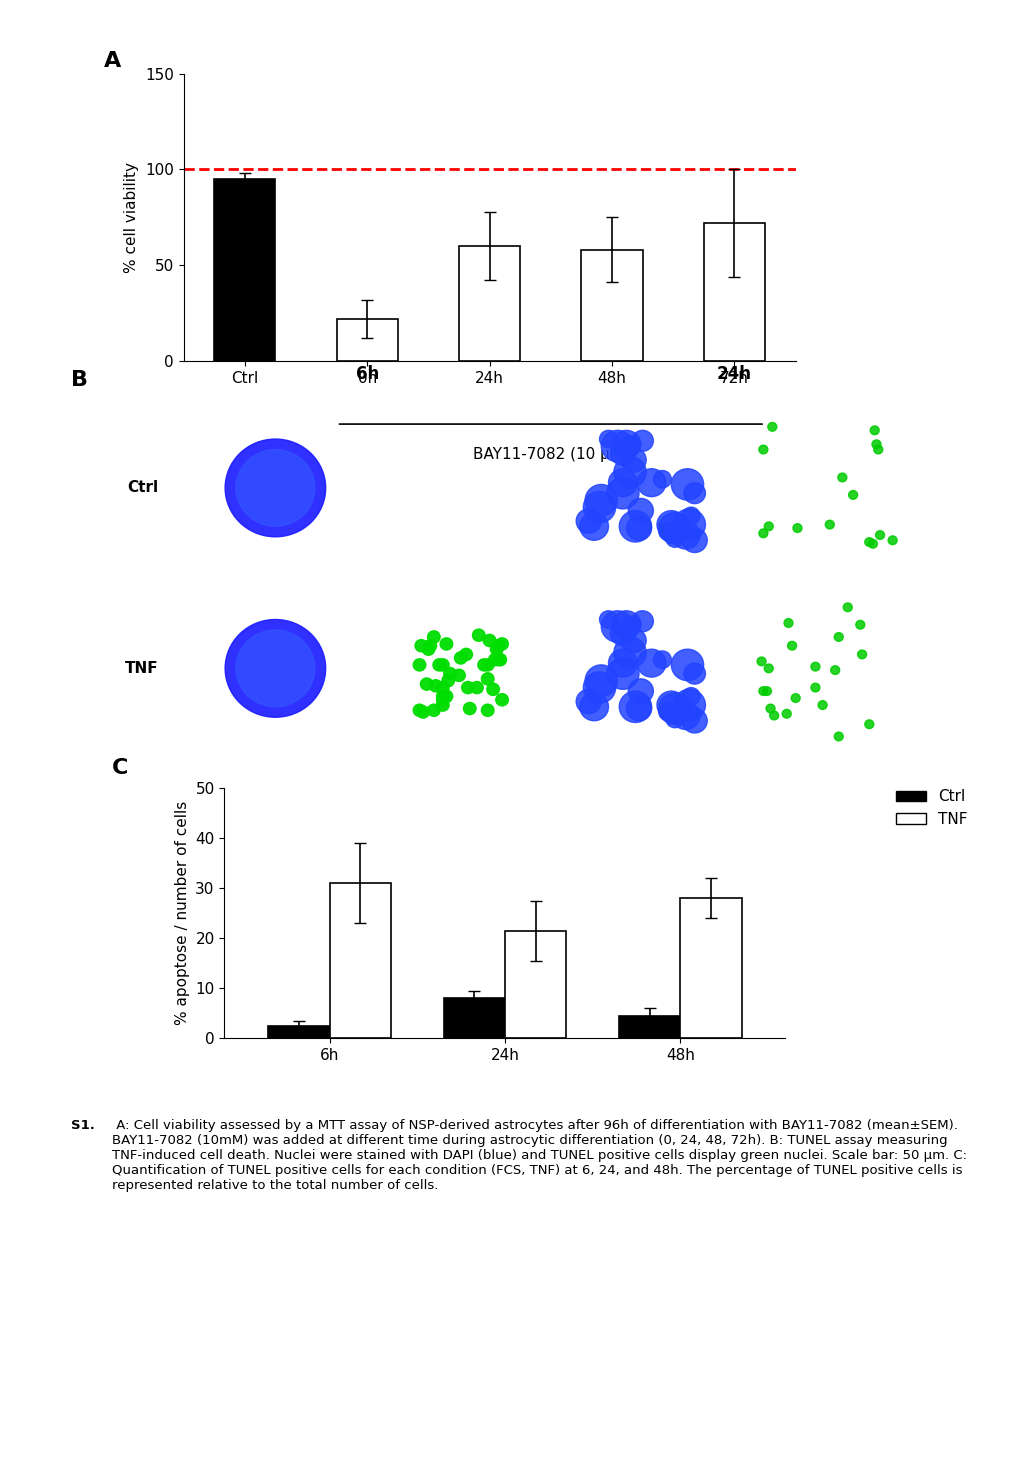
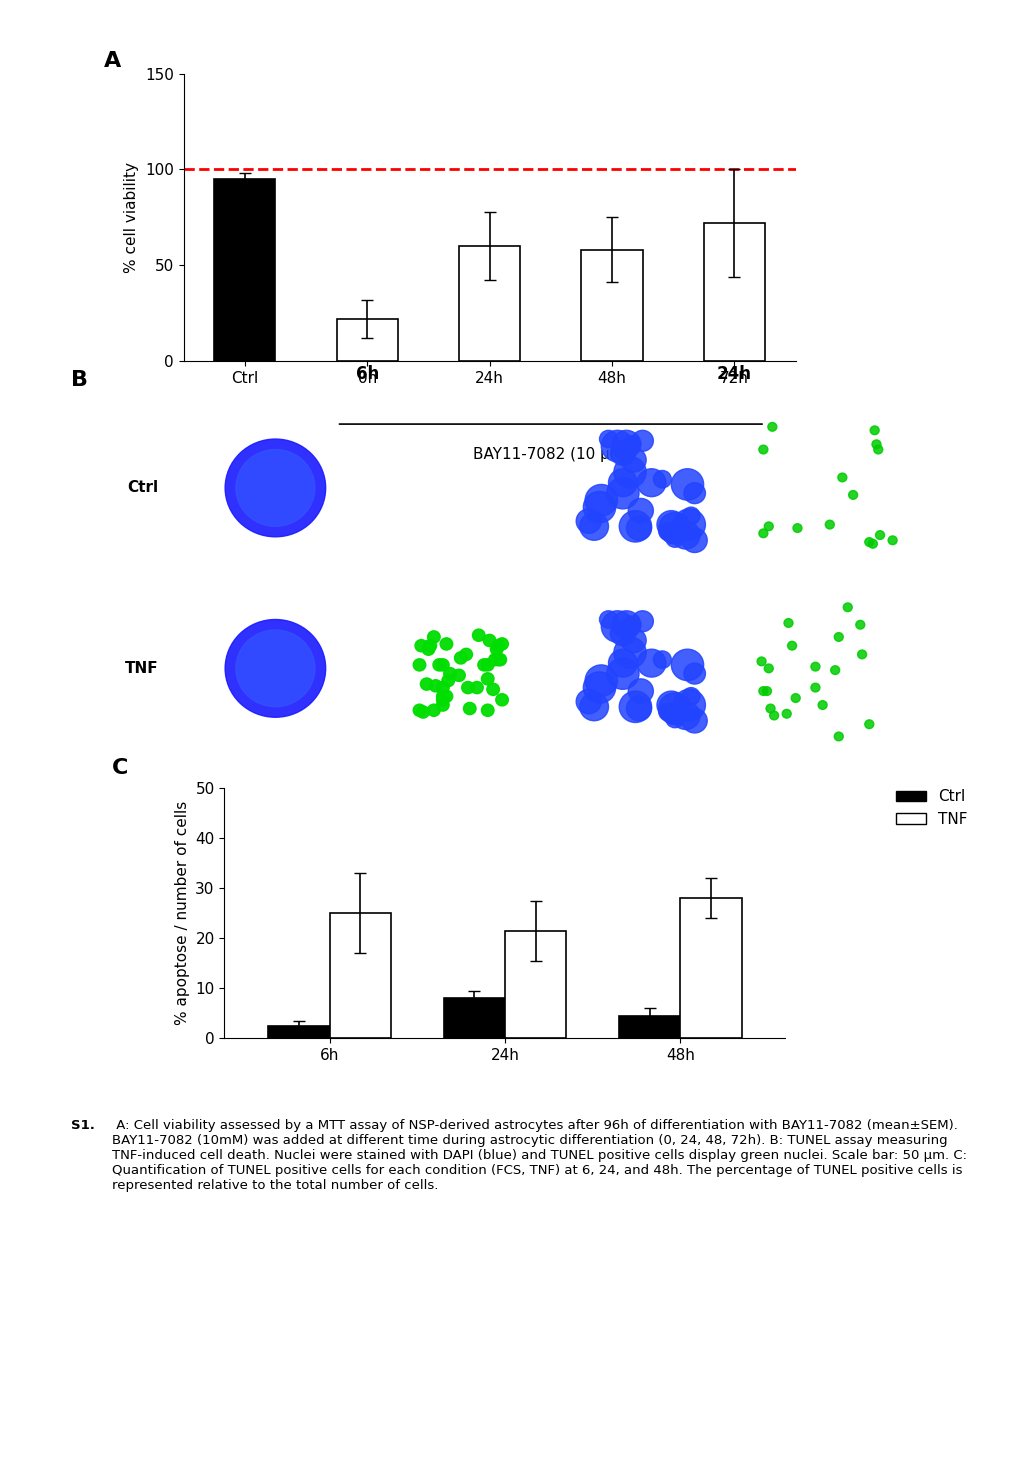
TNF/6h: 31.0 -> 25.0
